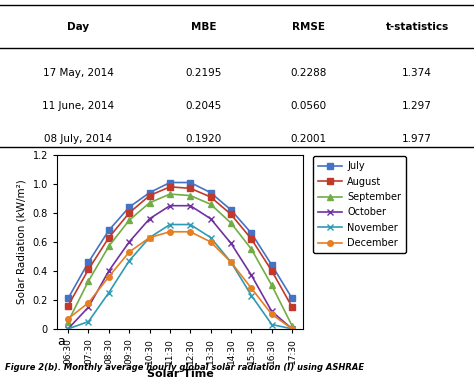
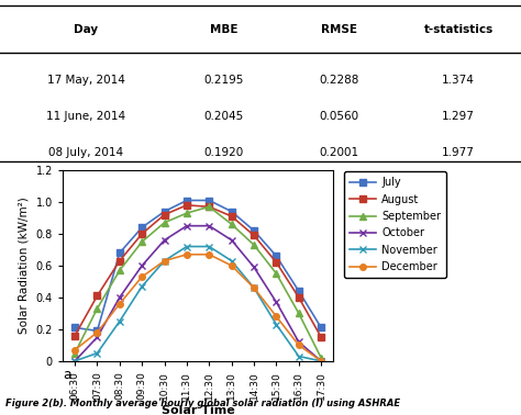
July/07:30: 0.46 -> 0.19
September/12:30: 0.92 -> 0.97
